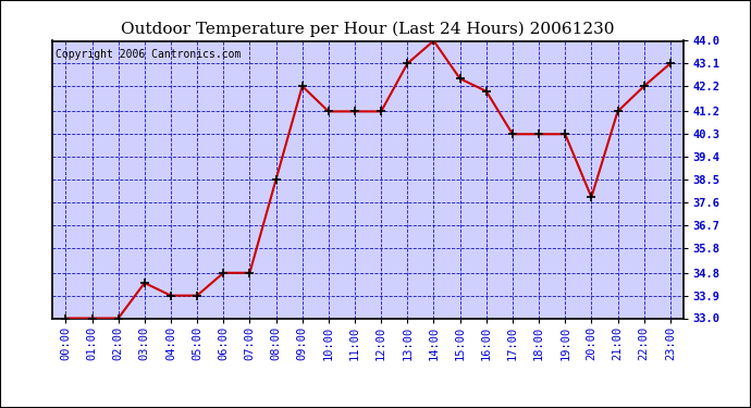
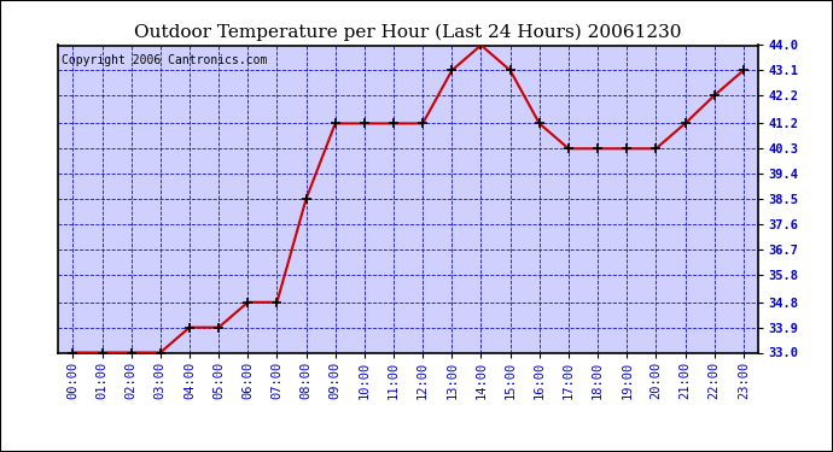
03:00: 34.4 -> 33.0
09:00: 42.2 -> 41.2
15:00: 42.5 -> 43.1
16:00: 42.0 -> 41.2
20:00: 37.8 -> 40.3
